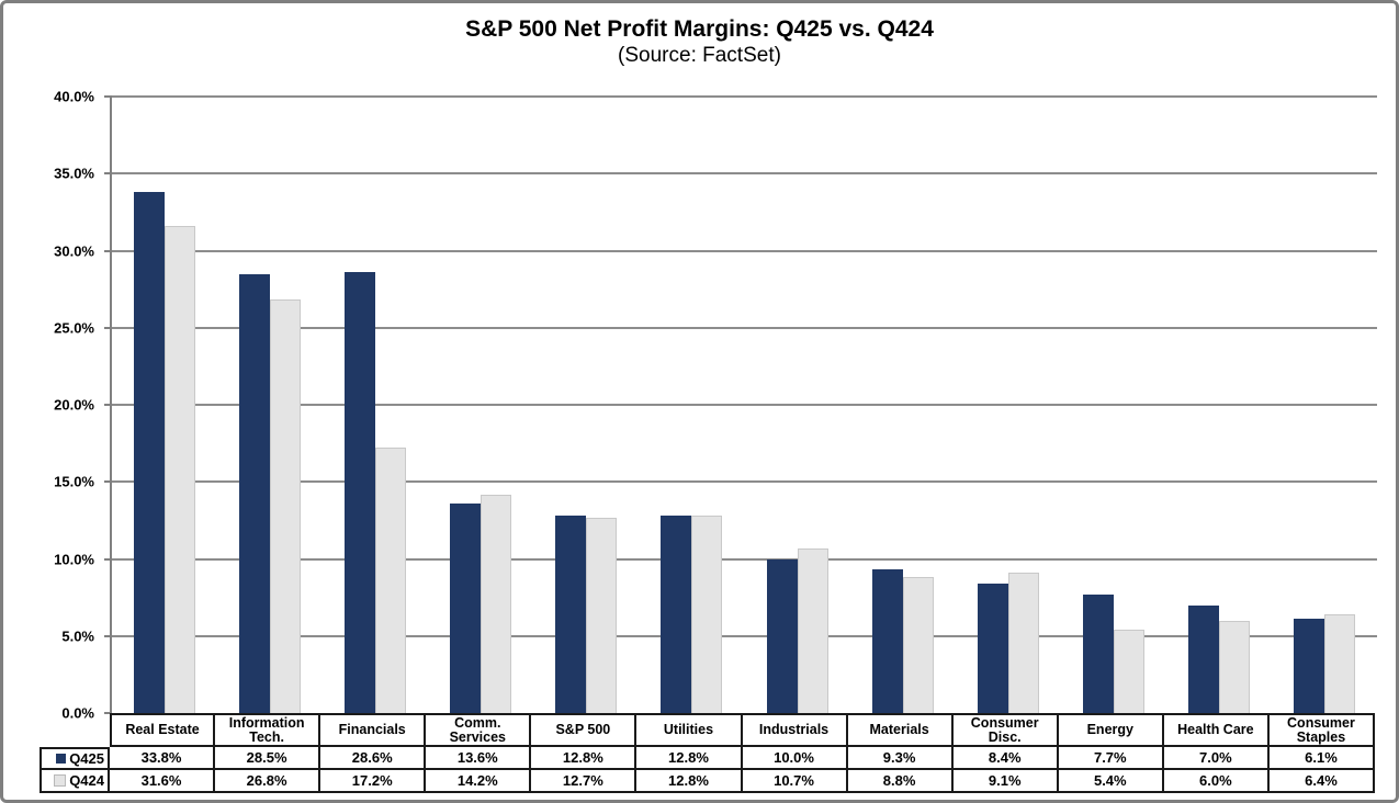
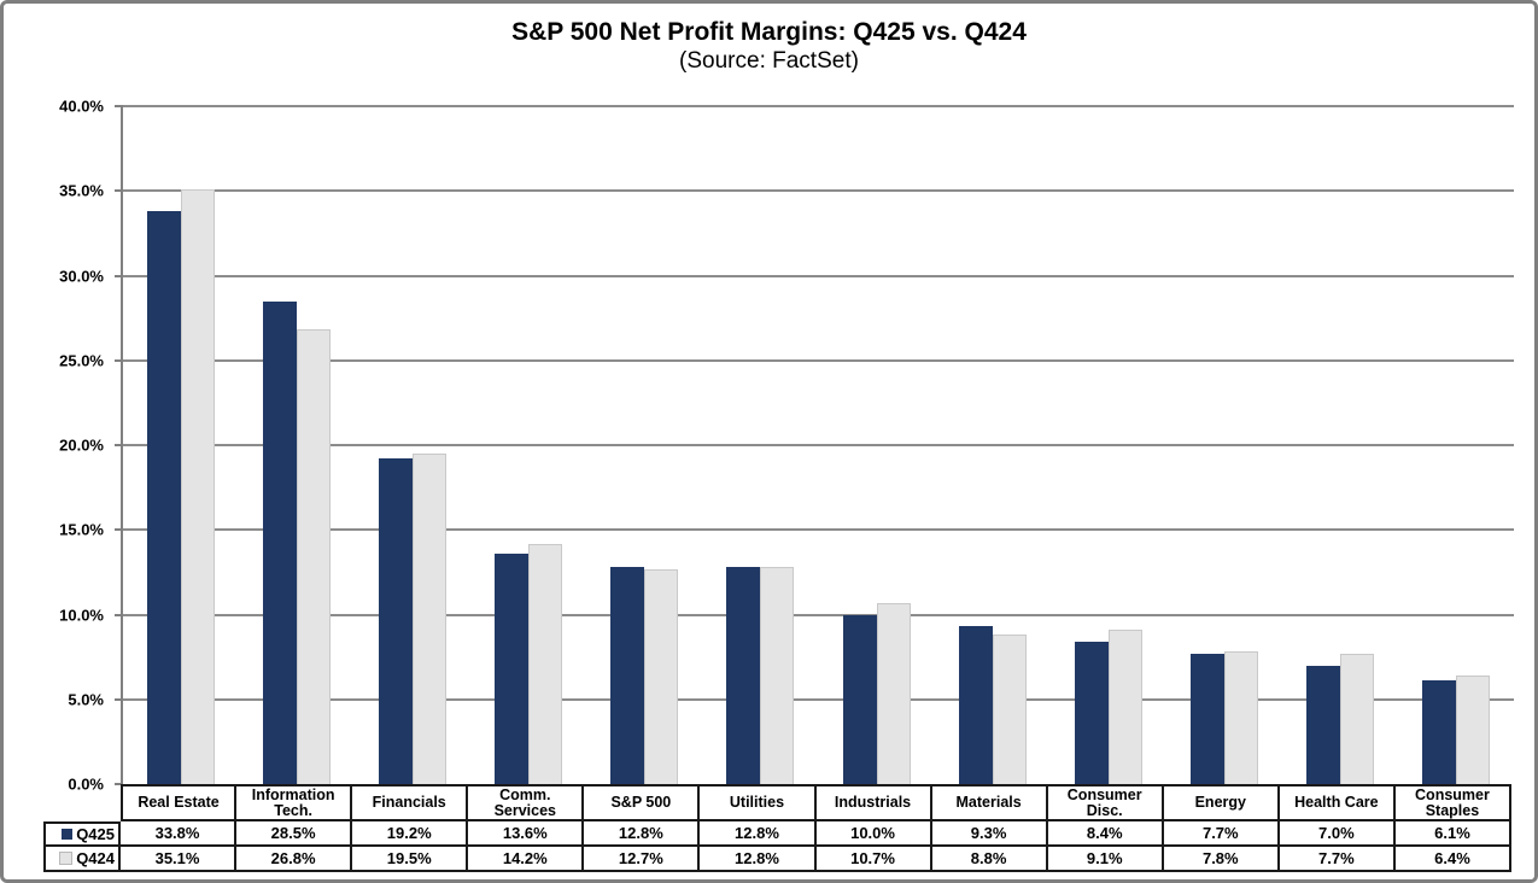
Q424/Real Estate: 31.6% -> 35.1%
Q425/Financials: 28.6% -> 19.2%
Q424/Financials: 17.2% -> 19.5%
Q424/Energy: 5.4% -> 7.8%
Q424/Health Care: 6.0% -> 7.7%
